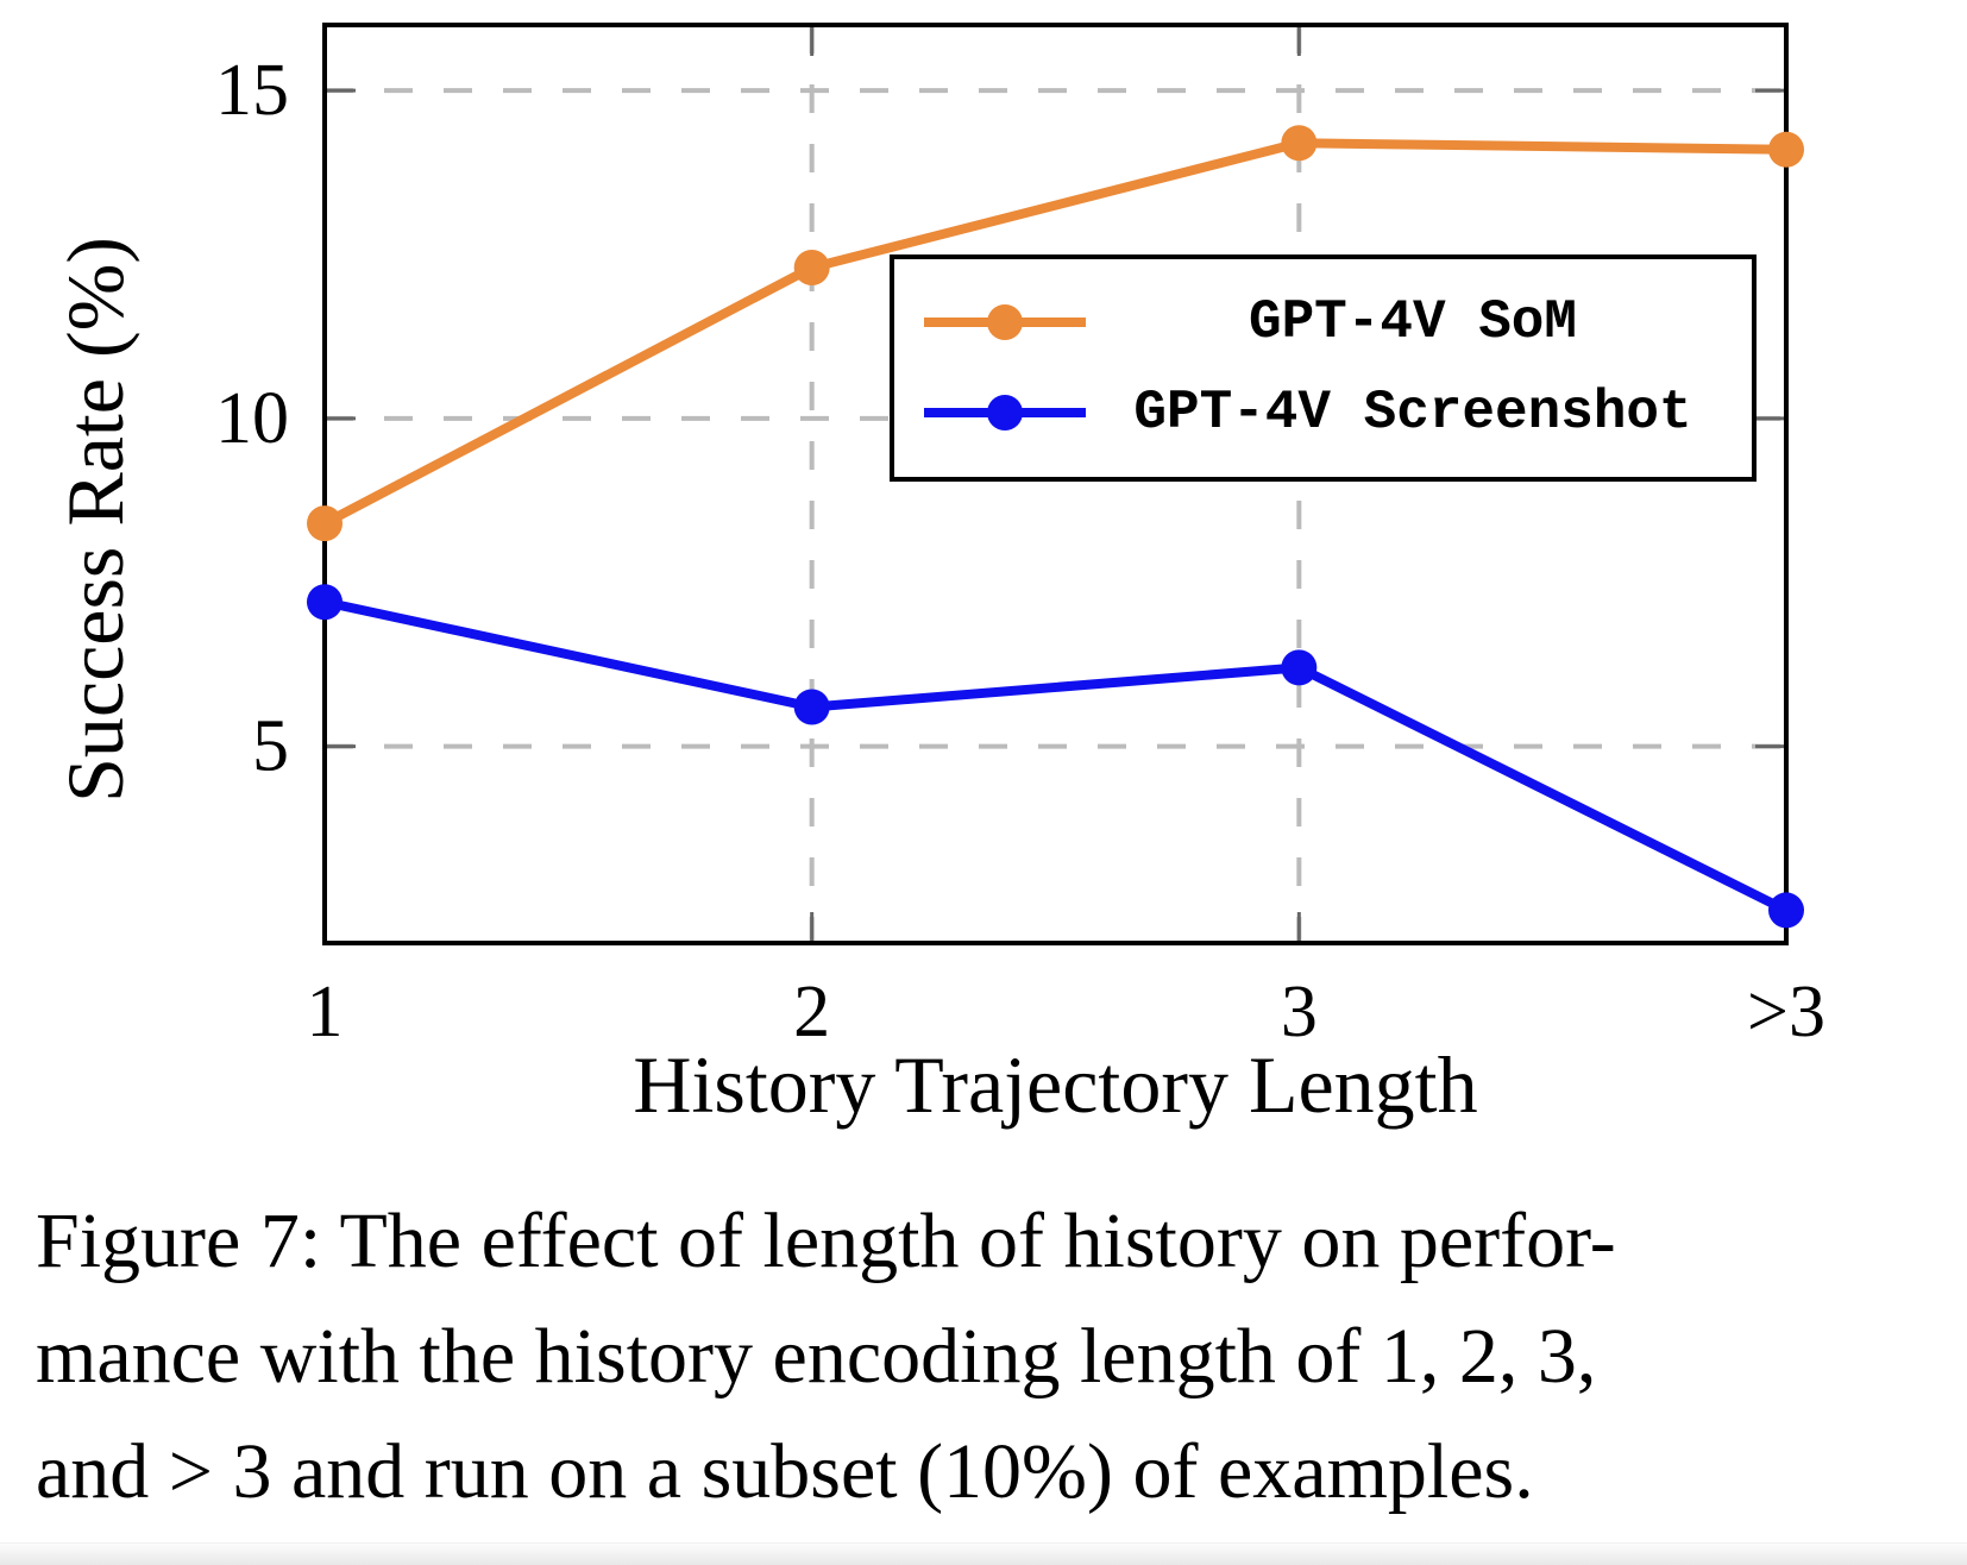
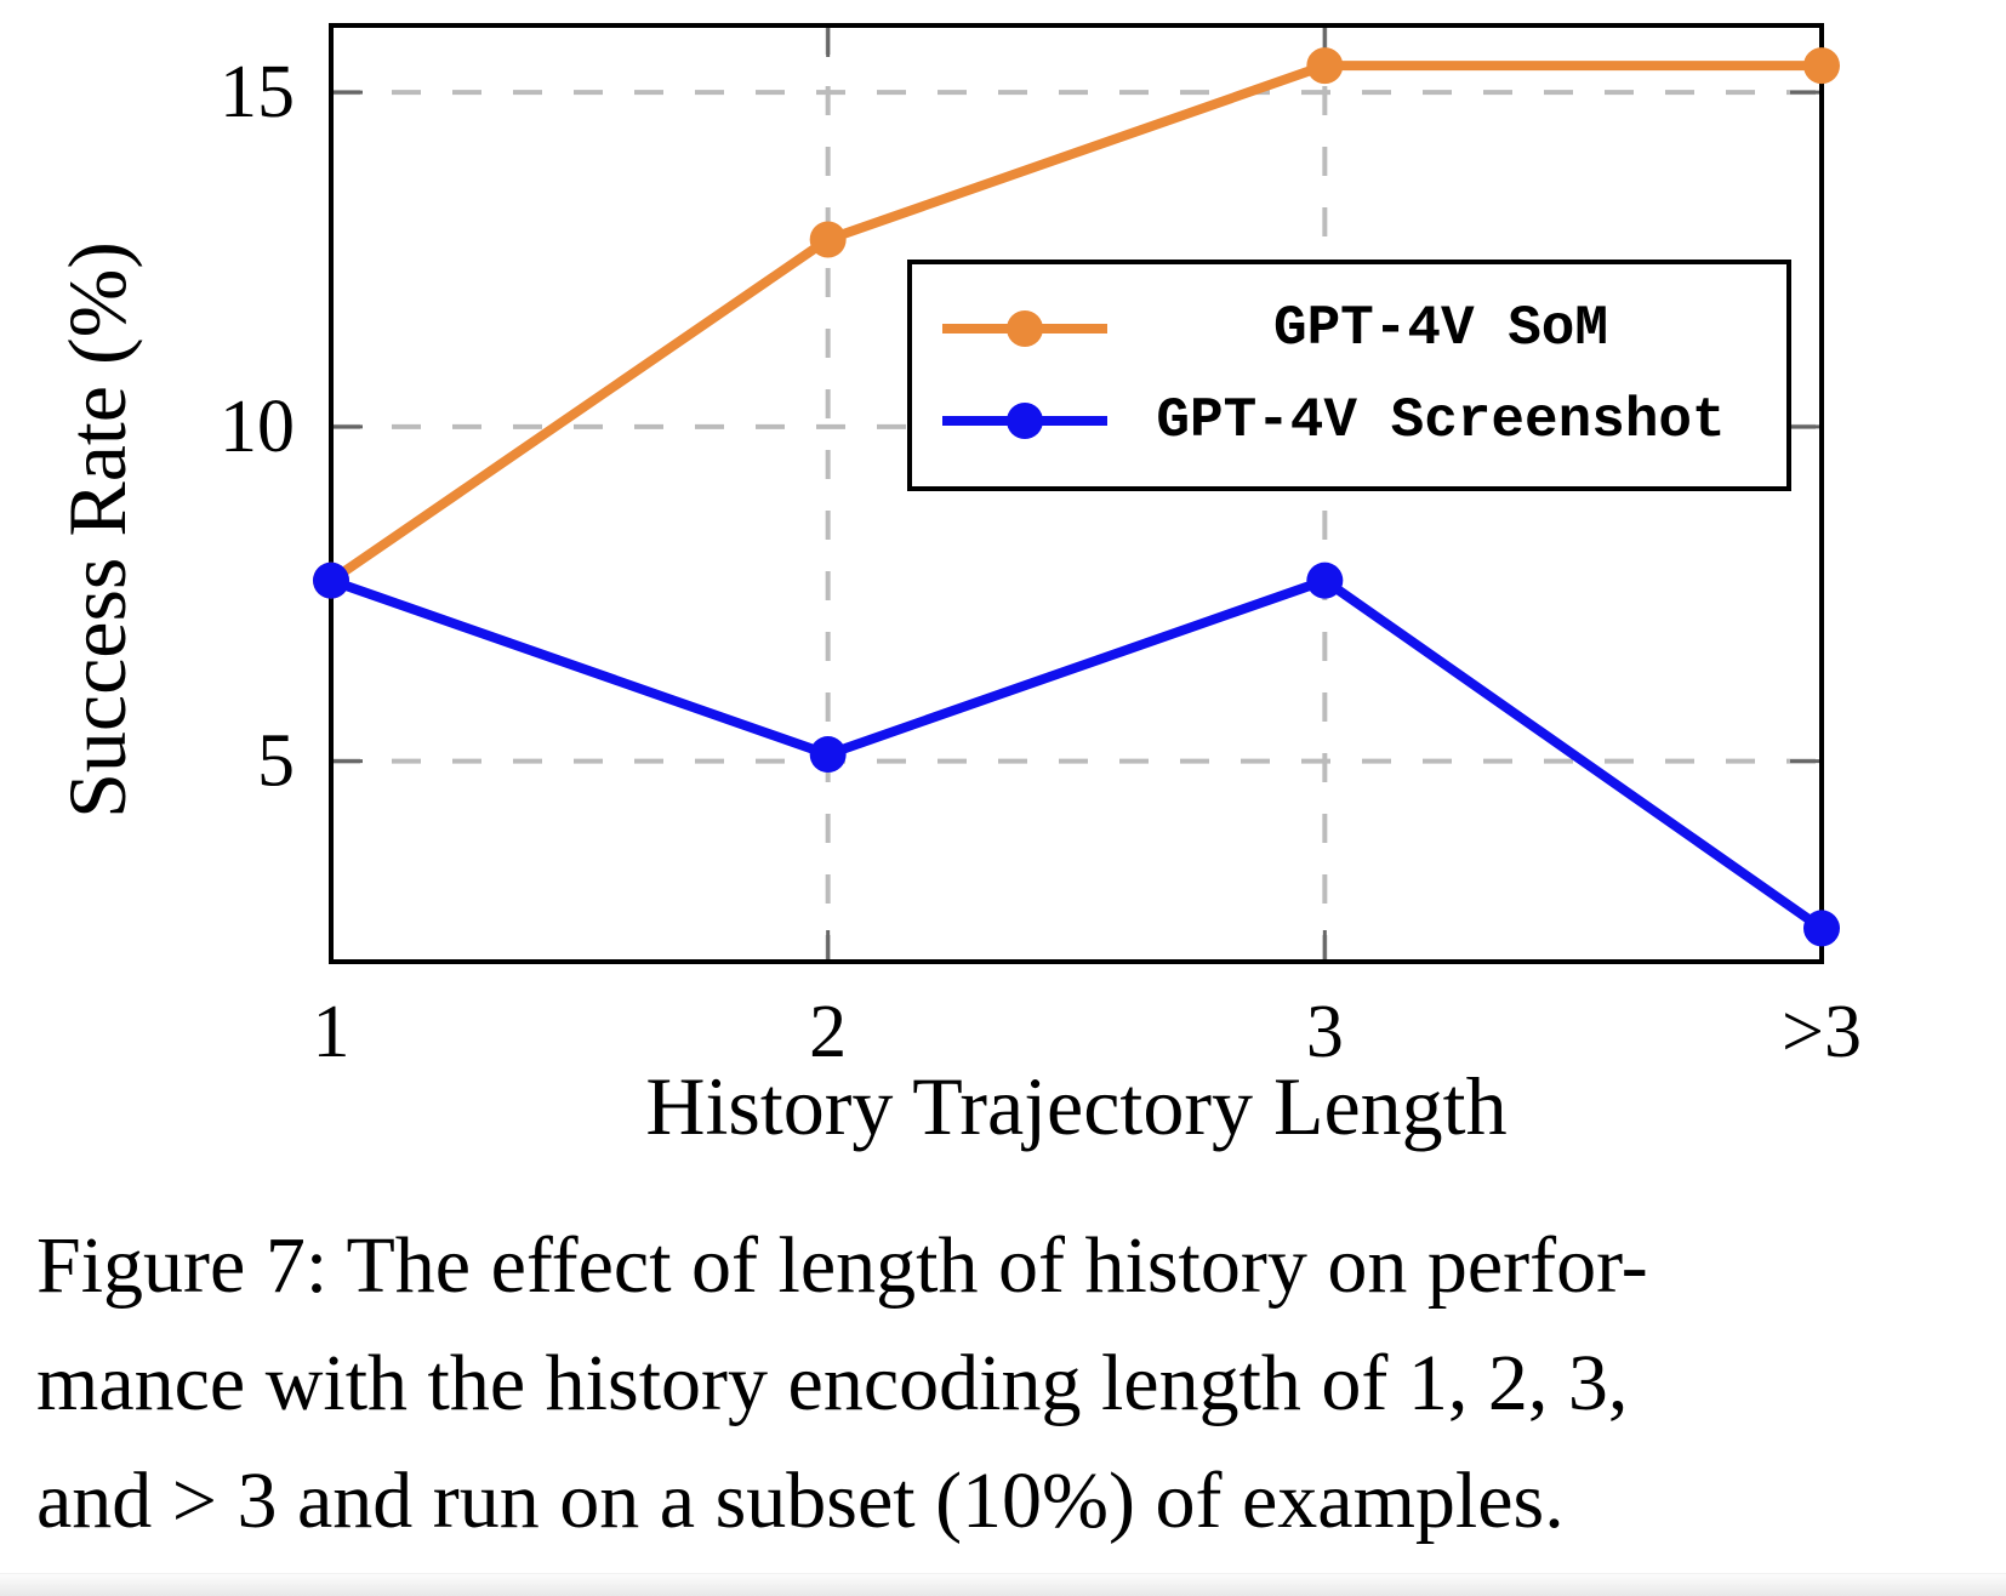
GPT-4V SoM/1: 8.4 -> 7.7
GPT-4V Screenshot/1: 7.2 -> 7.7
GPT-4V SoM/2: 12.3 -> 12.8
GPT-4V Screenshot/2: 5.6 -> 5.1
GPT-4V SoM/3: 14.2 -> 15.4
GPT-4V Screenshot/3: 6.2 -> 7.7
GPT-4V SoM/>3: 14.1 -> 15.4
